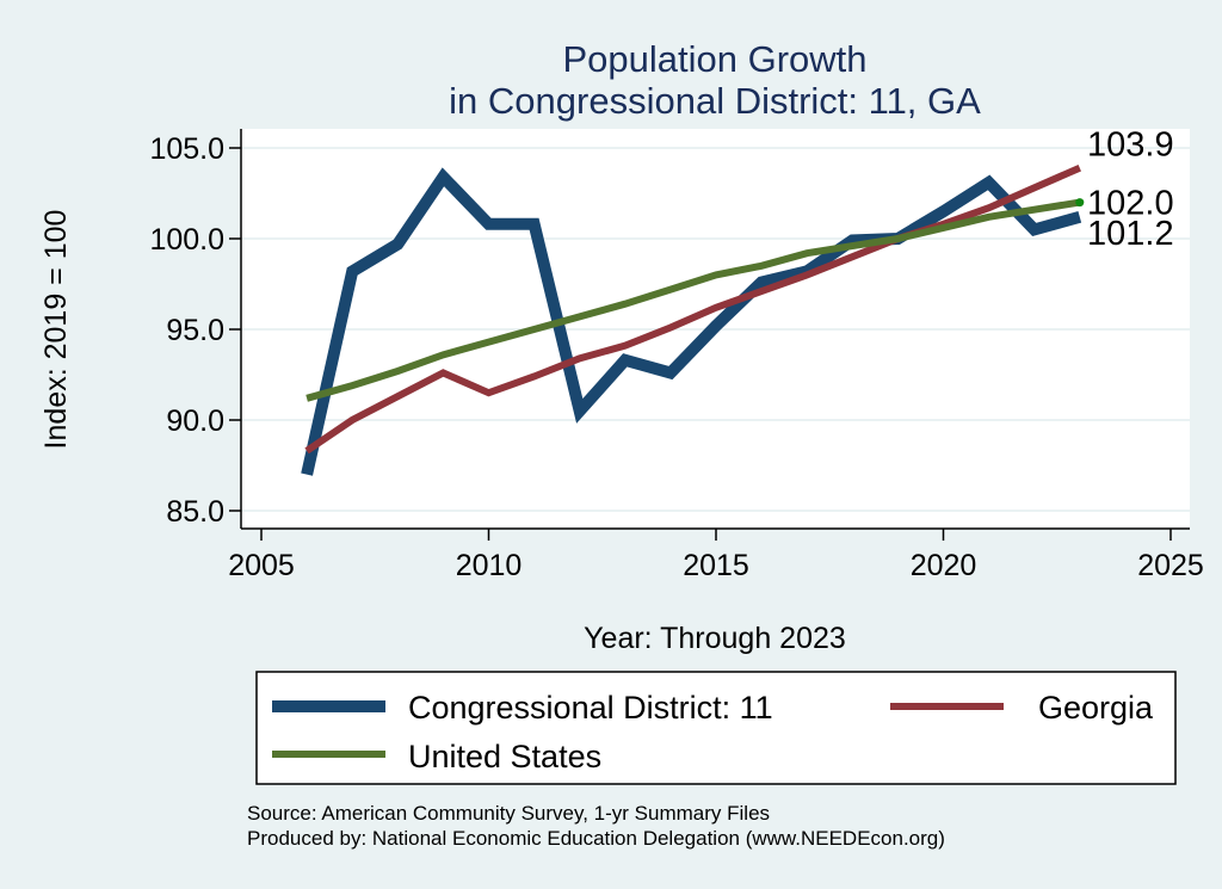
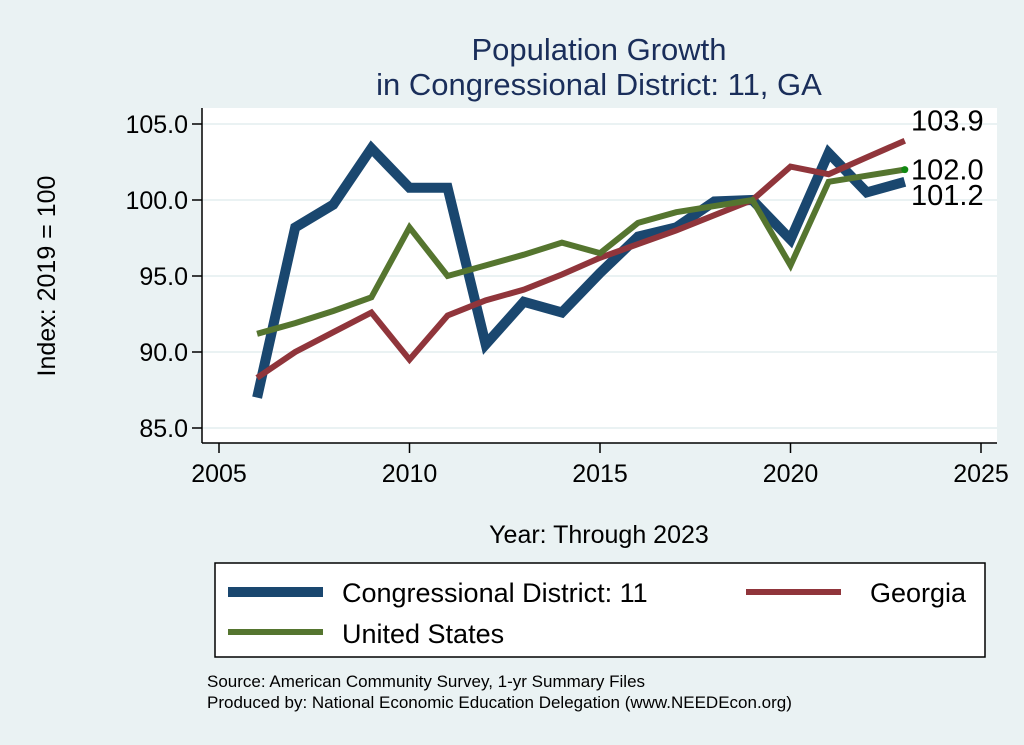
Georgia/2010: 91.5 -> 89.5
United States/2010: 94.3 -> 98.2
United States/2015: 98.0 -> 96.5
Congressional District: 11/2020: 101.5 -> 97.4
Georgia/2020: 100.8 -> 102.2
United States/2020: 100.6 -> 95.7
